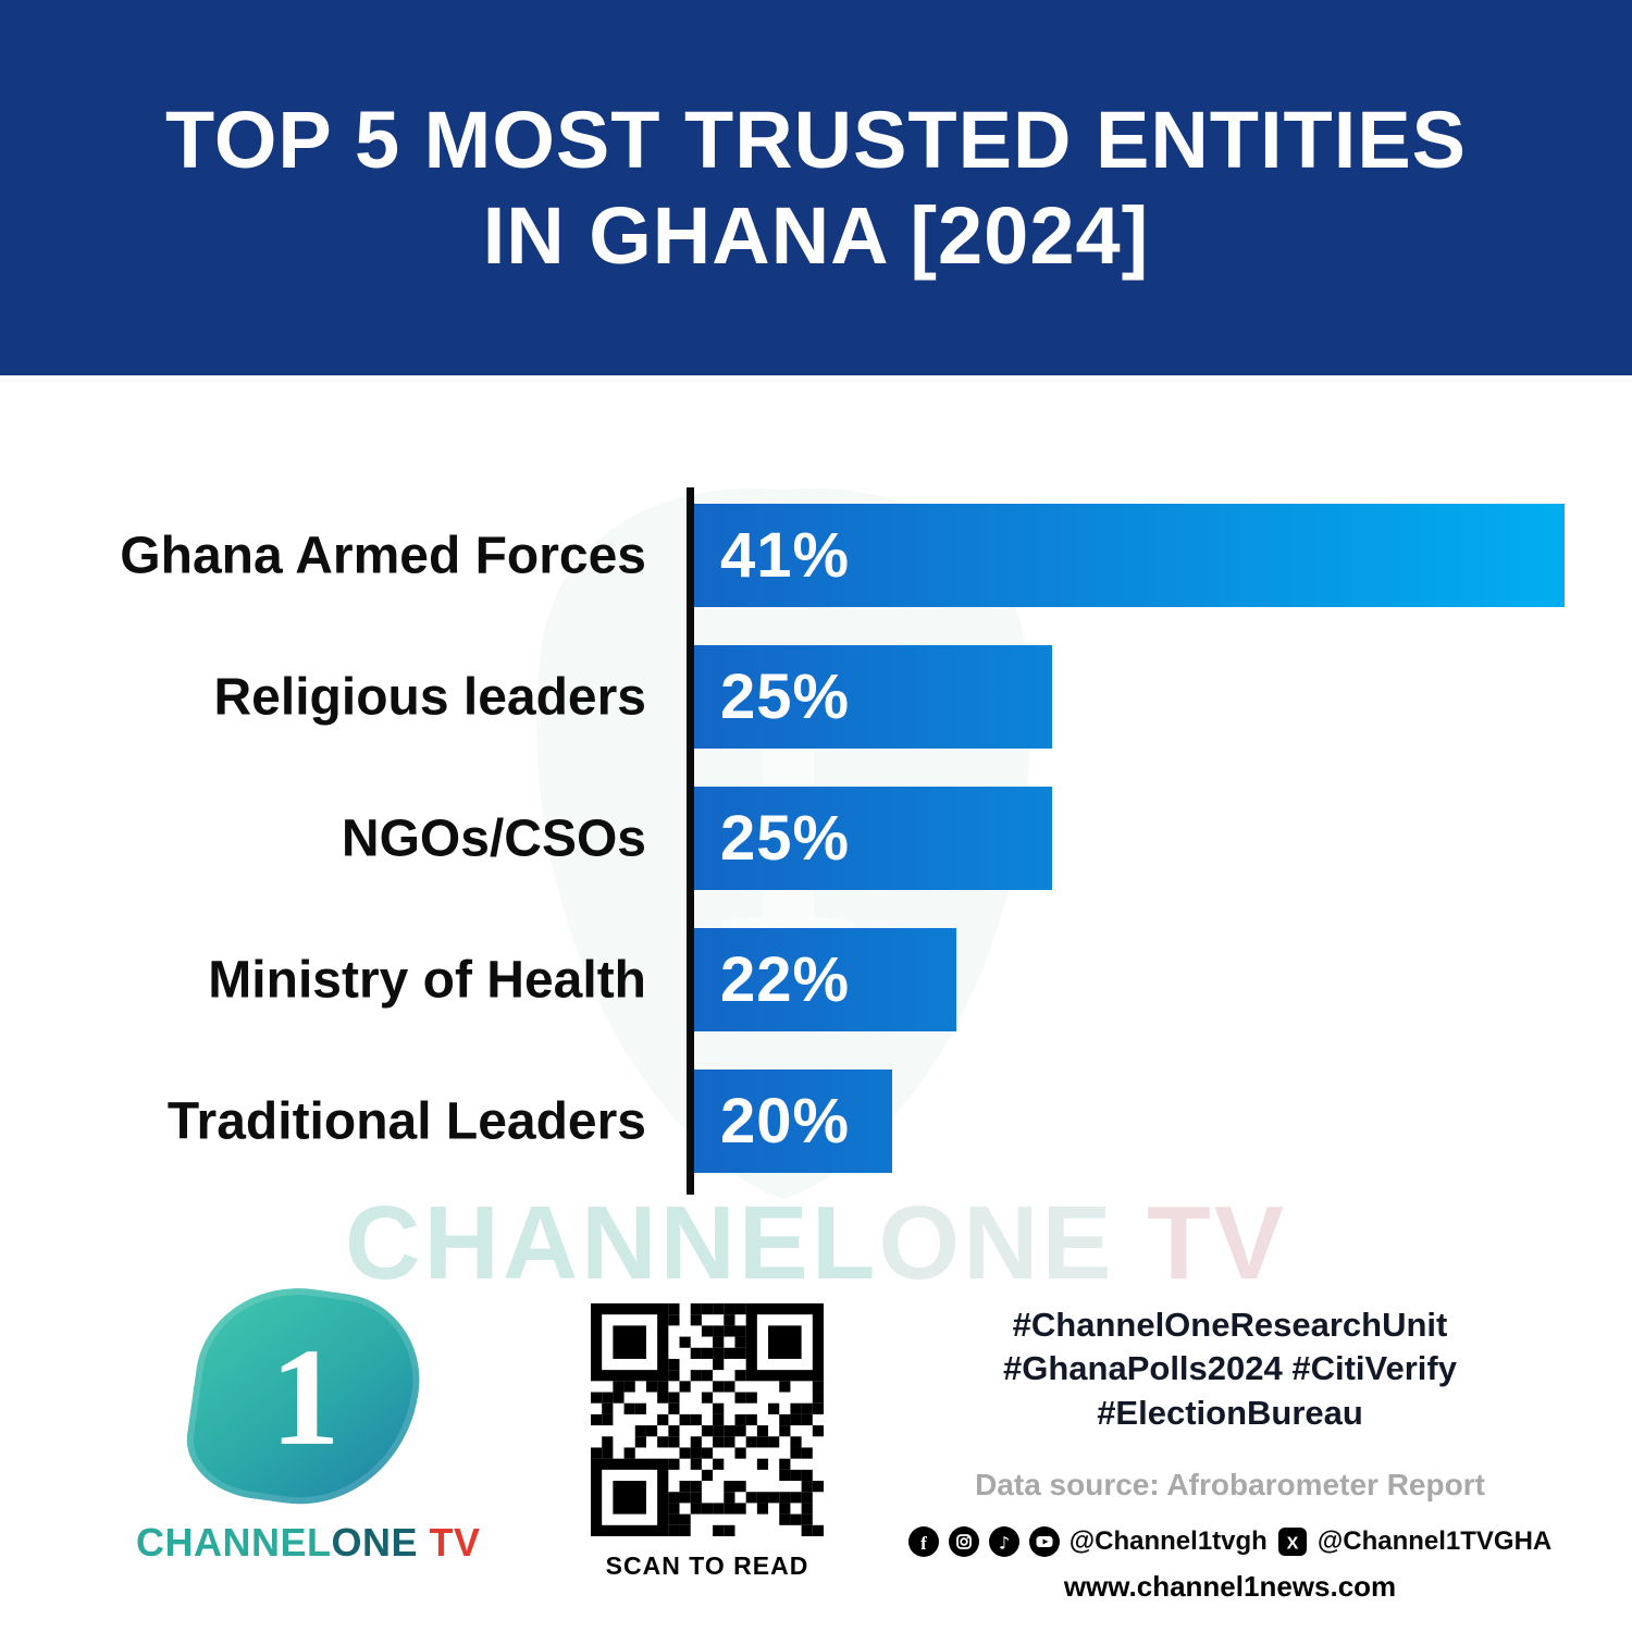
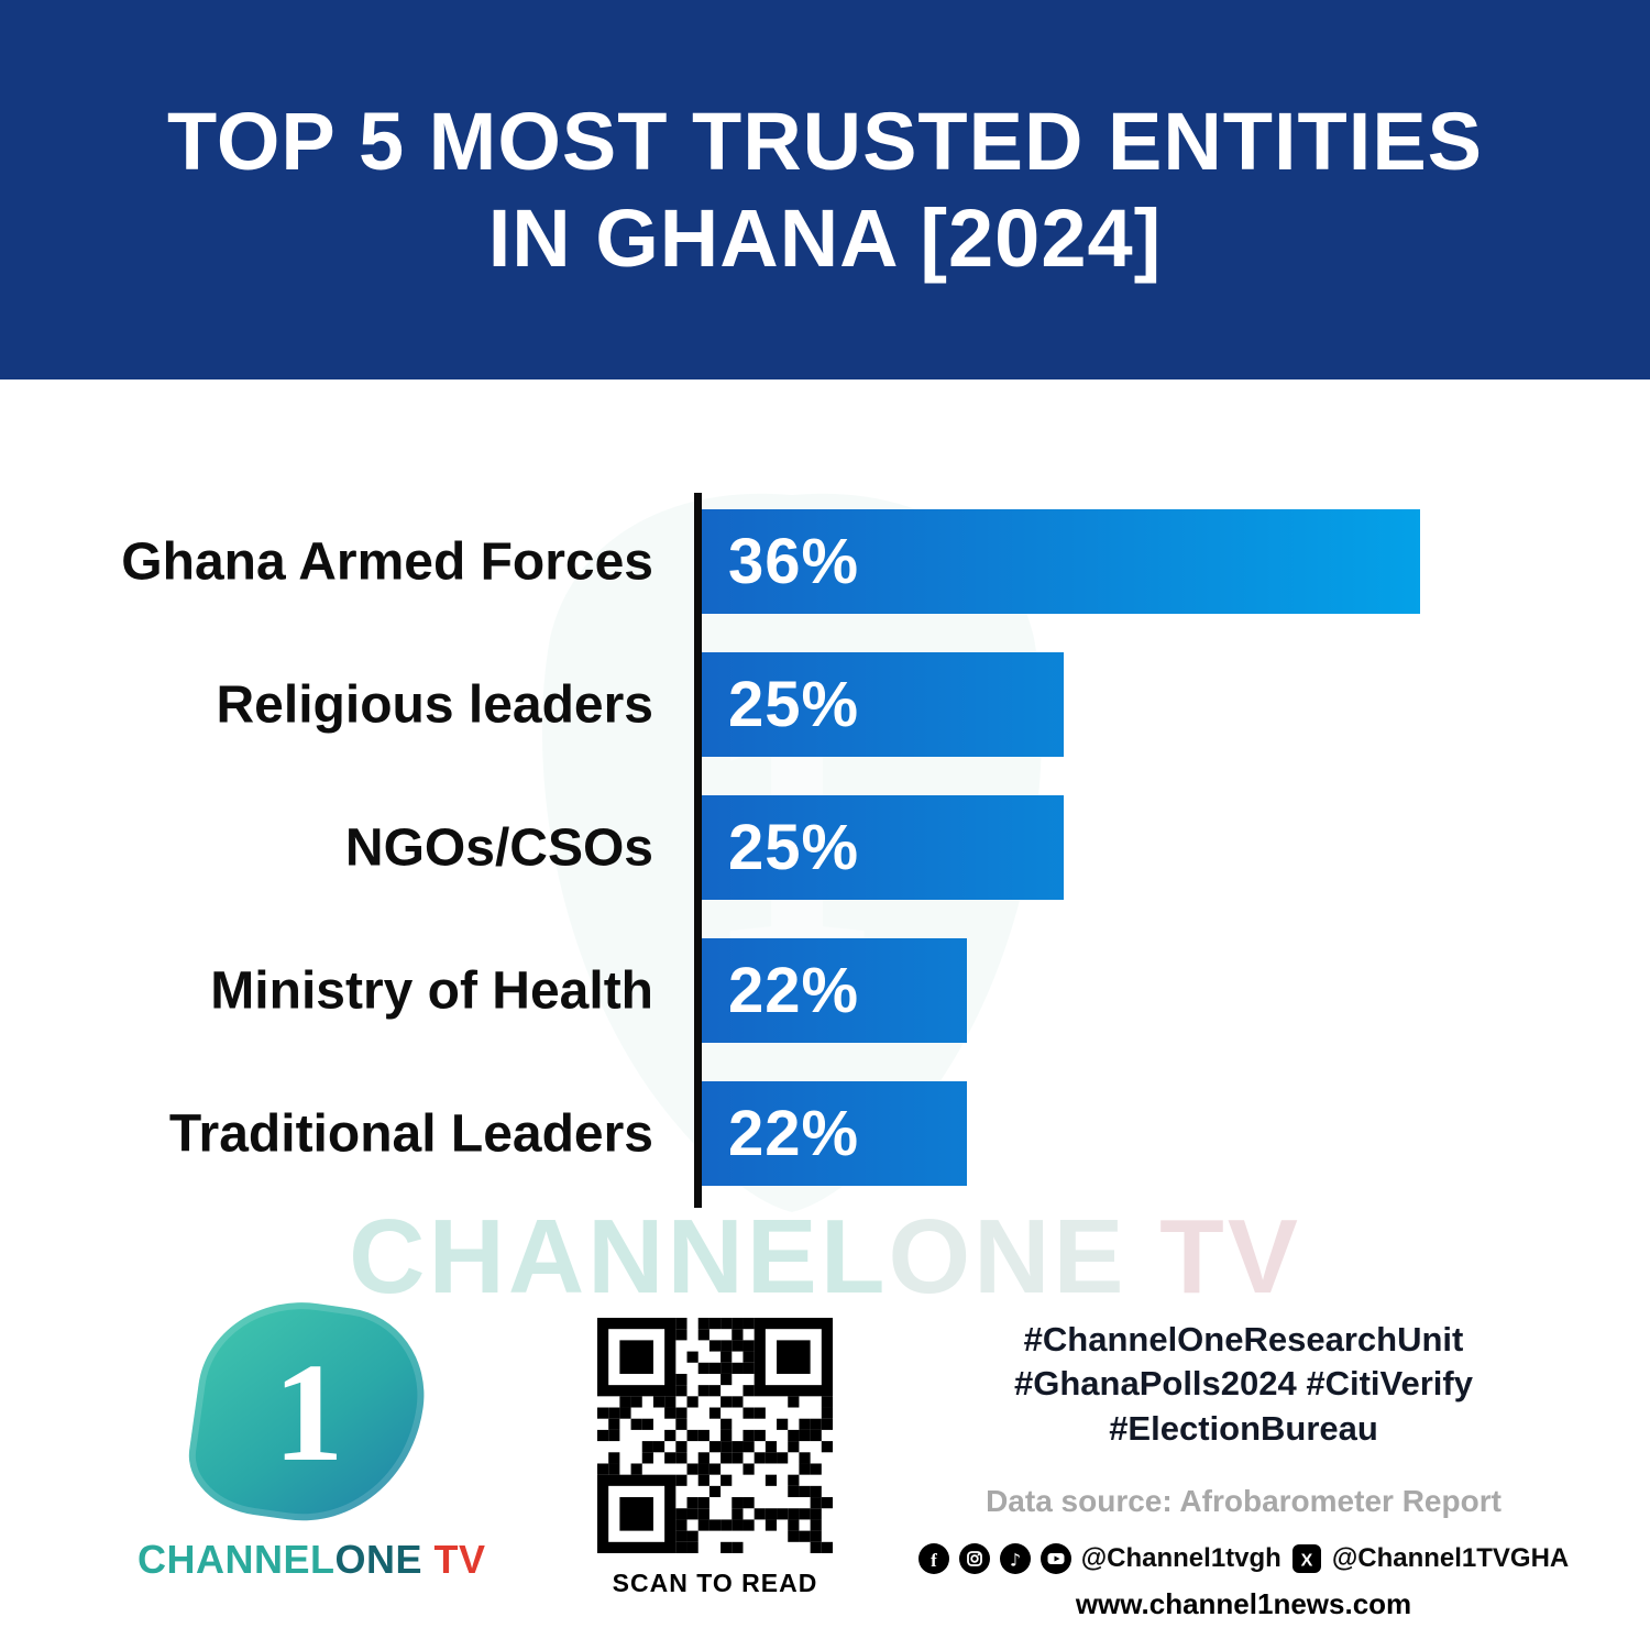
Ghana Armed Forces: 41% -> 36%
Traditional Leaders: 20% -> 22%
